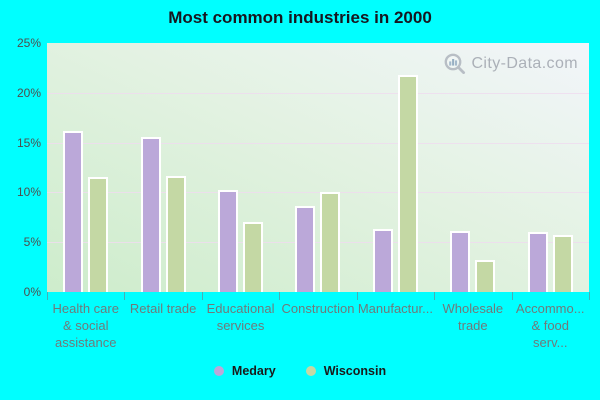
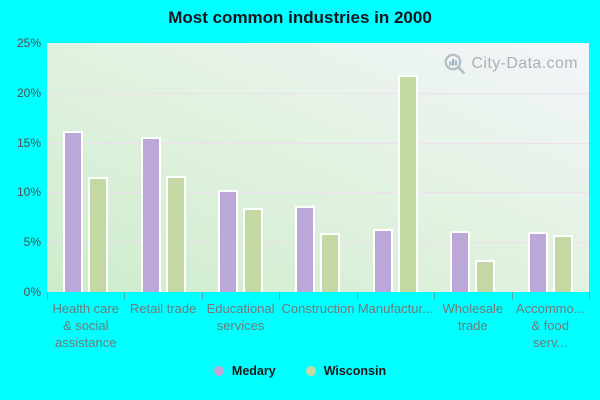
Wisconsin/Educational services: 7% -> 8%
Wisconsin/Construction: 10% -> 6%
